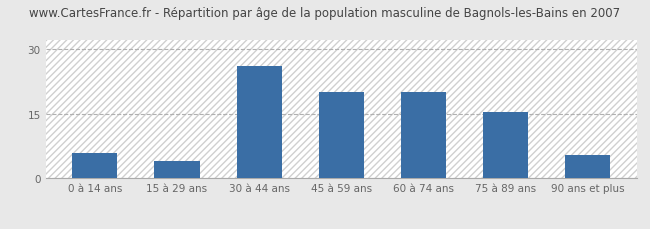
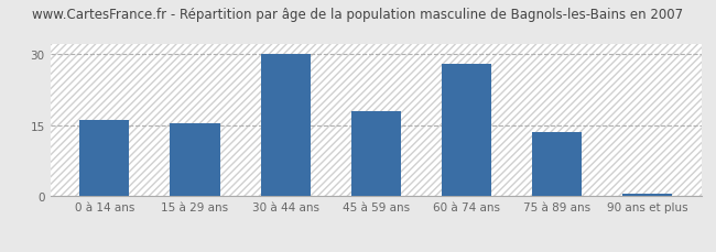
0 à 14 ans: 6.0 -> 16.0
15 à 29 ans: 4.0 -> 15.5
30 à 44 ans: 26.0 -> 30.0
45 à 59 ans: 20.0 -> 18.0
60 à 74 ans: 20.0 -> 28.0
75 à 89 ans: 15.5 -> 13.5
90 ans et plus: 5.5 -> 0.5
